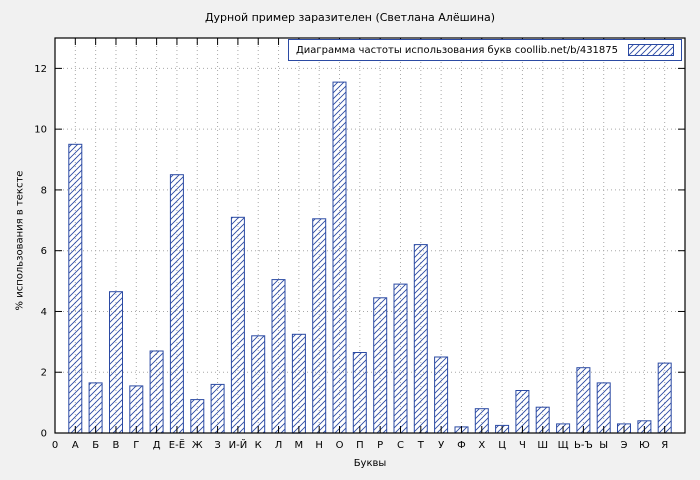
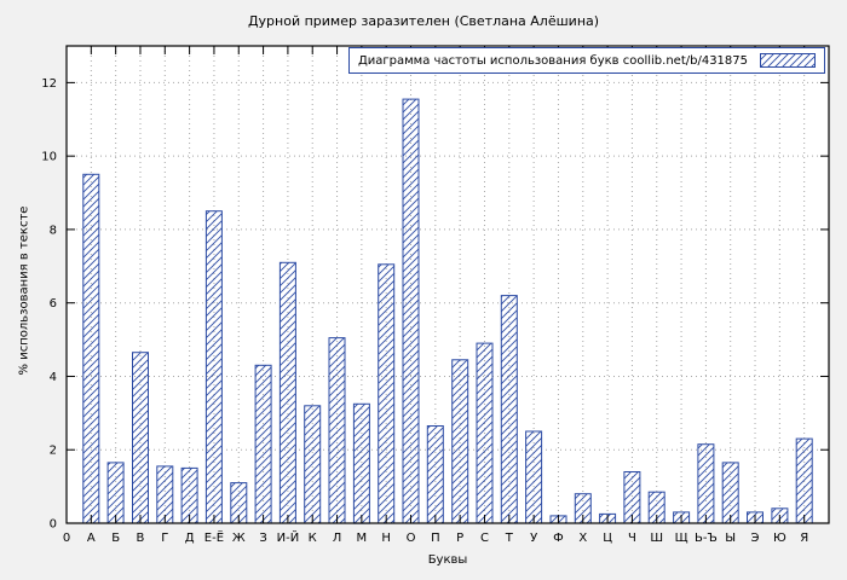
Д: 2.7 -> 1.5
З: 1.6 -> 4.3
